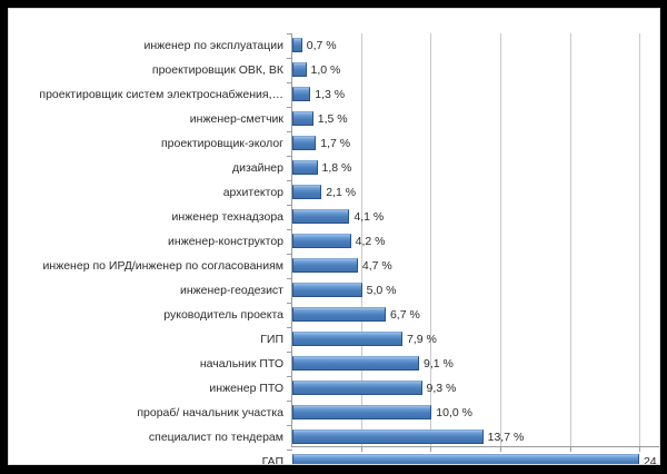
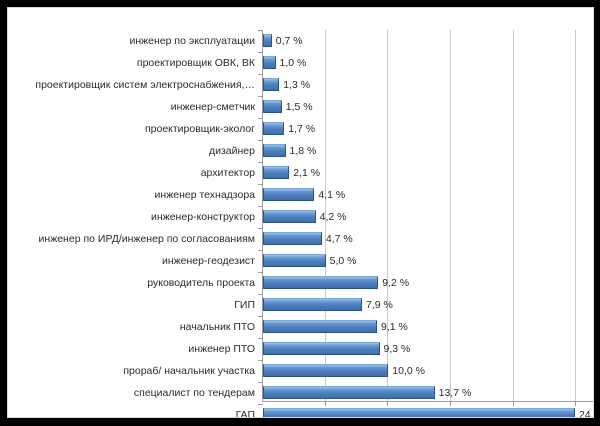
руководитель проекта: 6,7 -> 9,2
